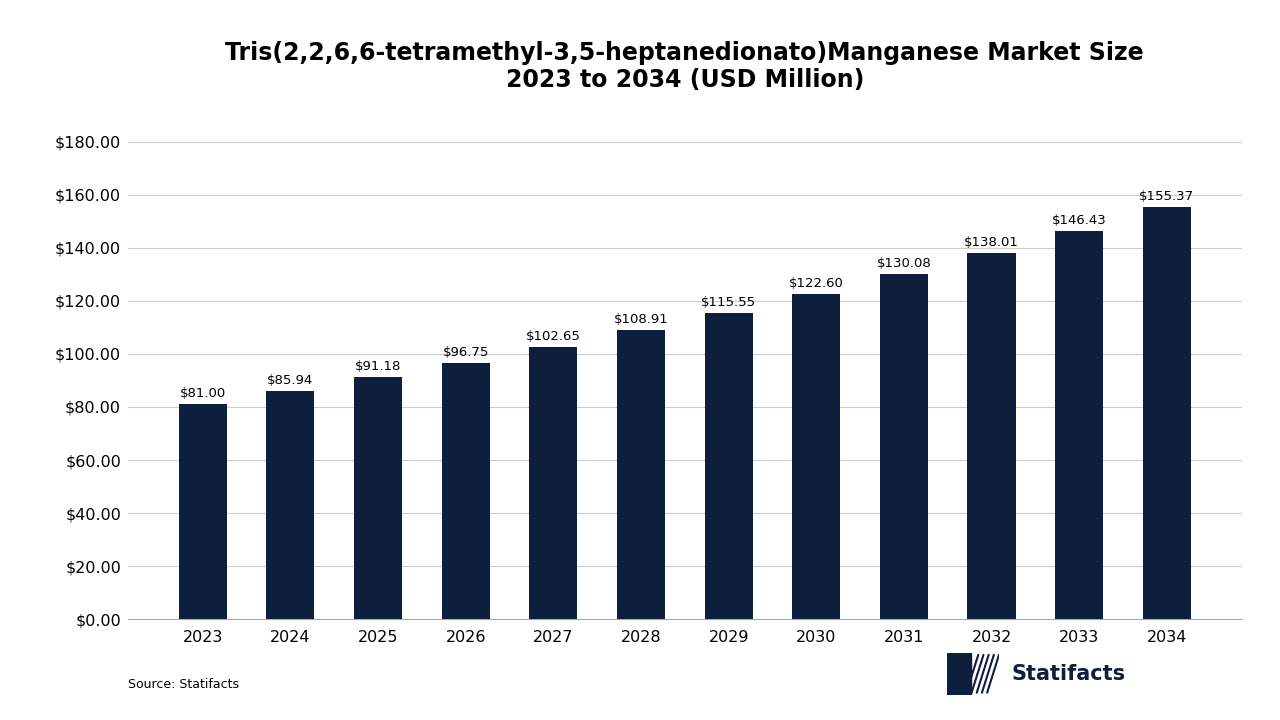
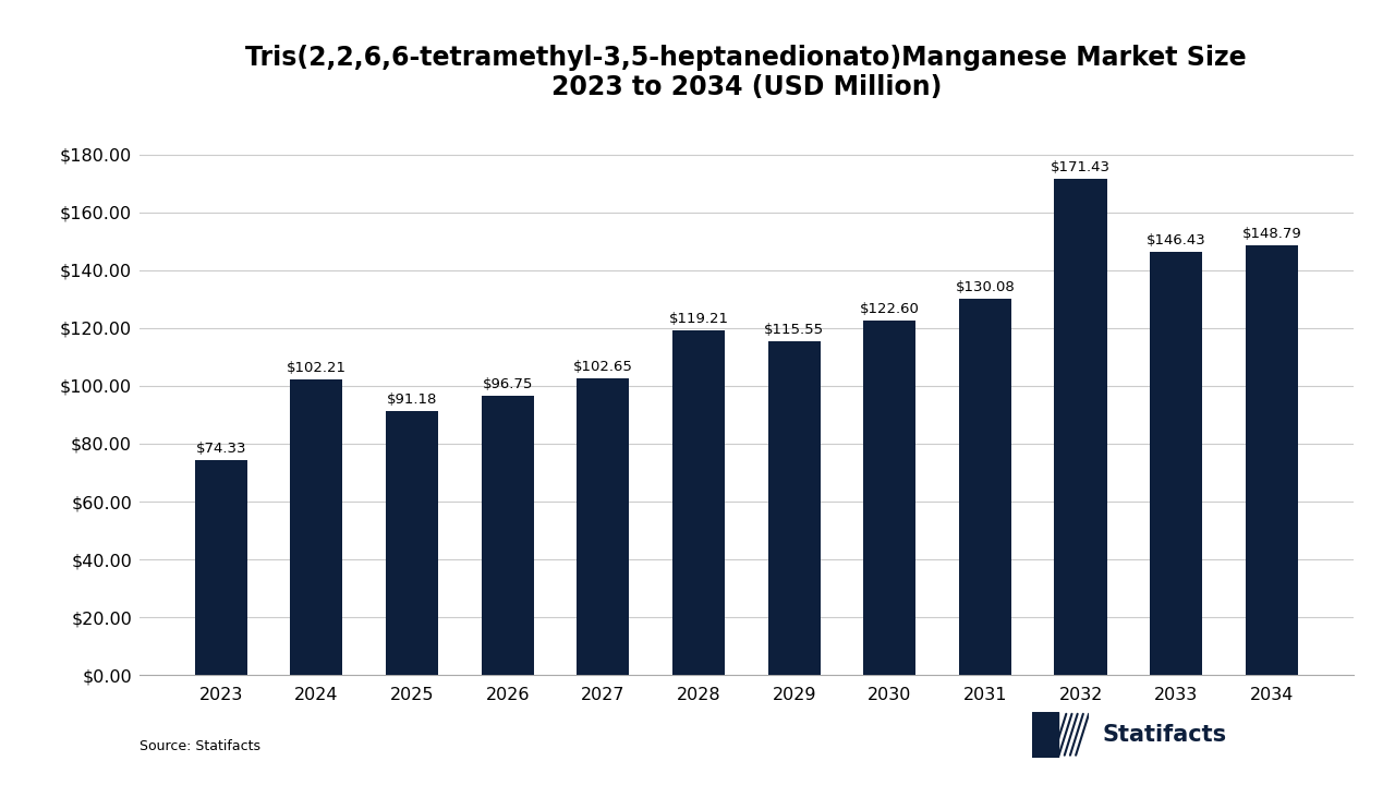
2023: $81.00 -> $74.33
2024: $85.94 -> $102.21
2028: $108.91 -> $119.21
2032: $138.01 -> $171.43
2034: $155.37 -> $148.79
